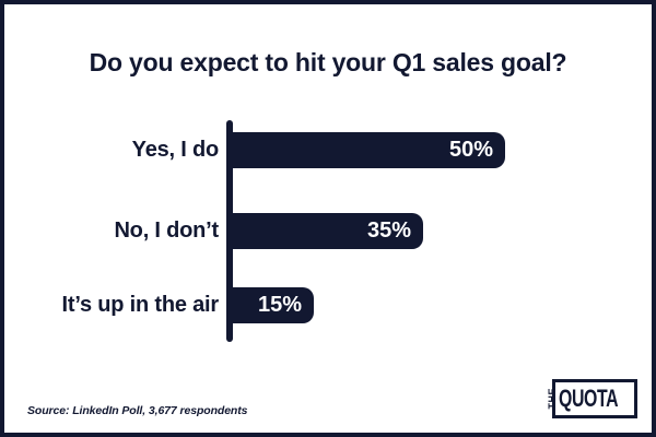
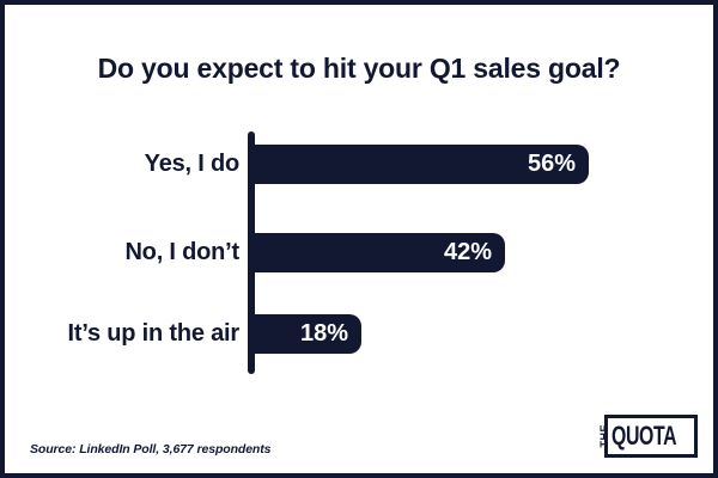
Yes, I do: 50% -> 56%
No, I don’t: 35% -> 42%
It’s up in the air: 15% -> 18%
